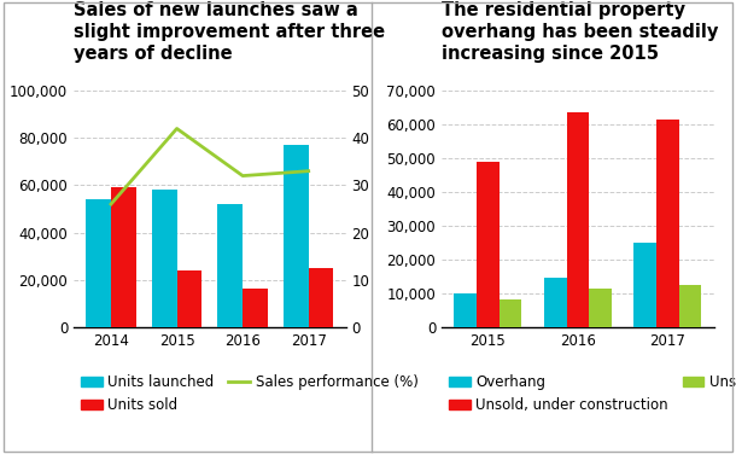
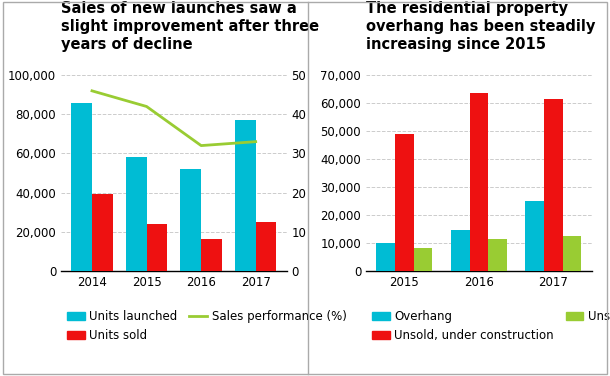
Units launched/2014: 54,000 -> 86,000
Sales performance (%)/2014: 26 -> 46
Units sold/2014: 59,000 -> 39,000
